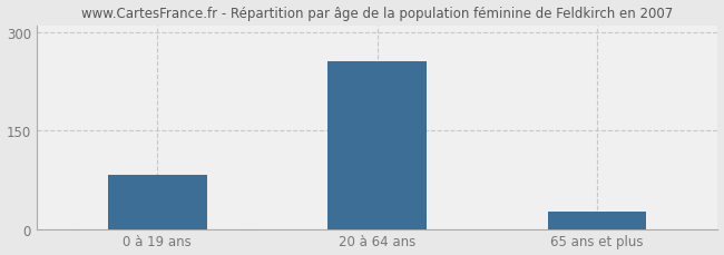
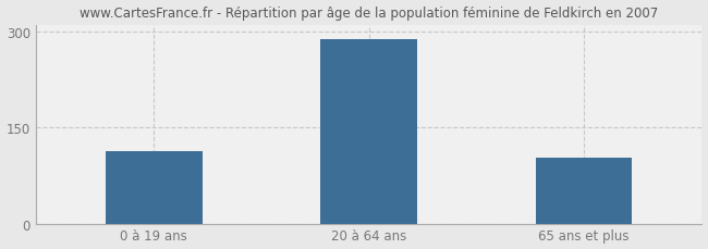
0 à 19 ans: 82 -> 113
20 à 64 ans: 256 -> 288
65 ans et plus: 26 -> 103
